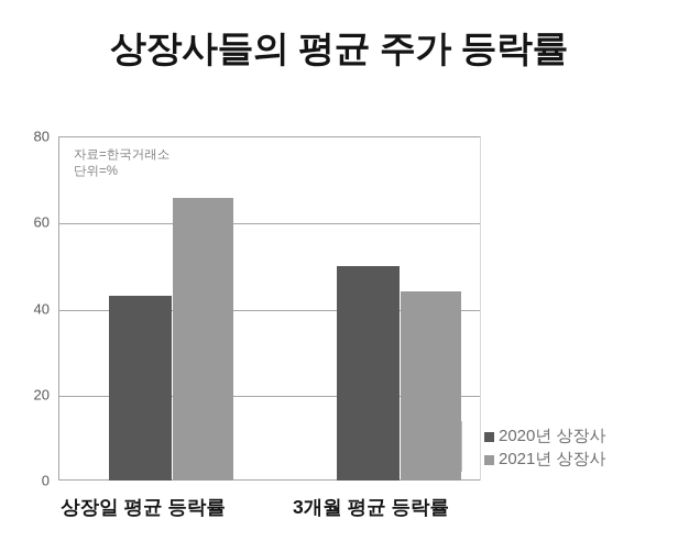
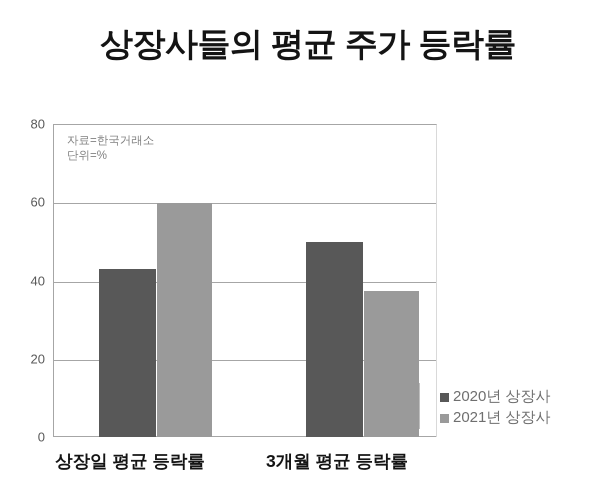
2021년 상장사/상장일 평균 등락률: 66 -> 60
2021년 상장사/3개월 평균 등락률: 44 -> 38
